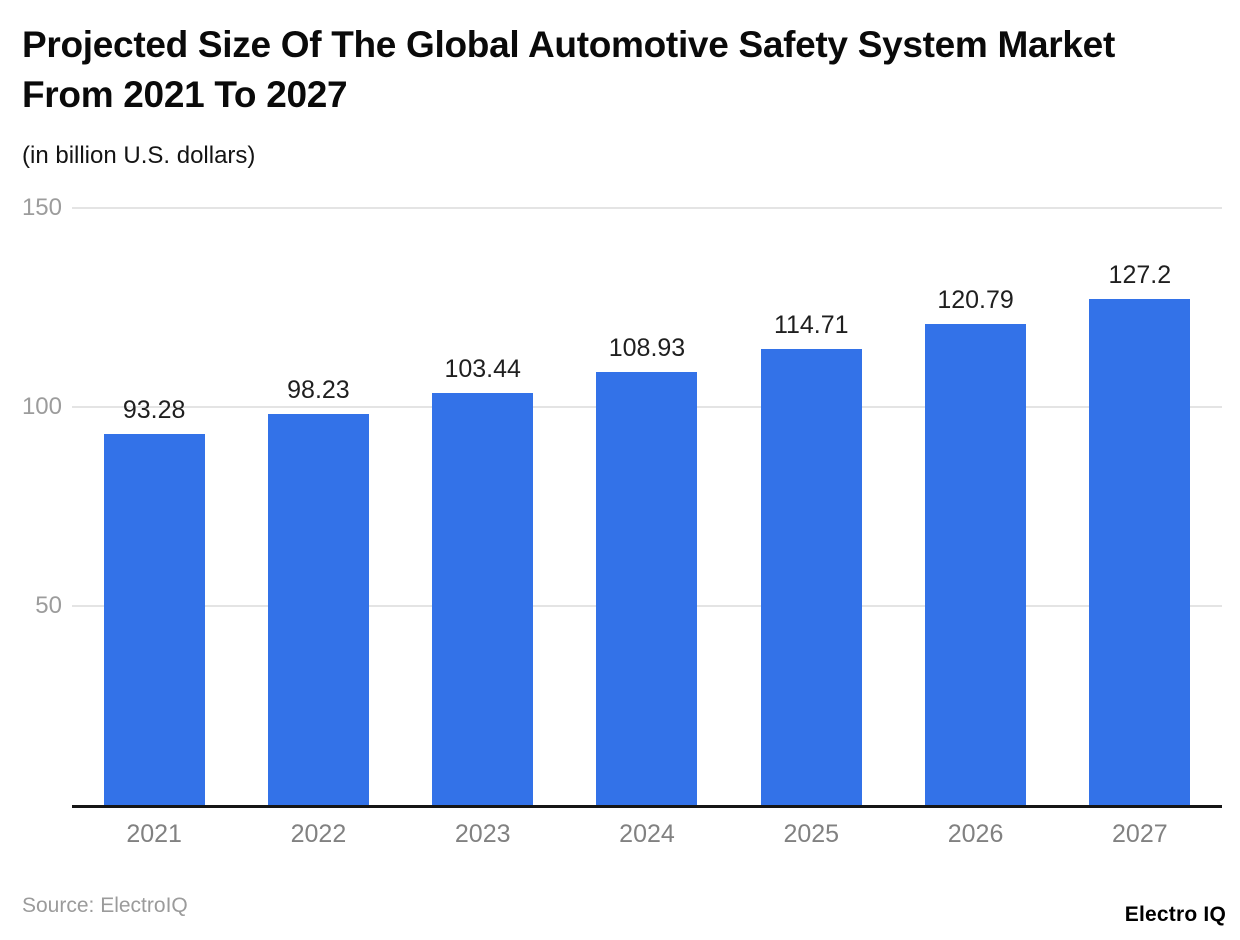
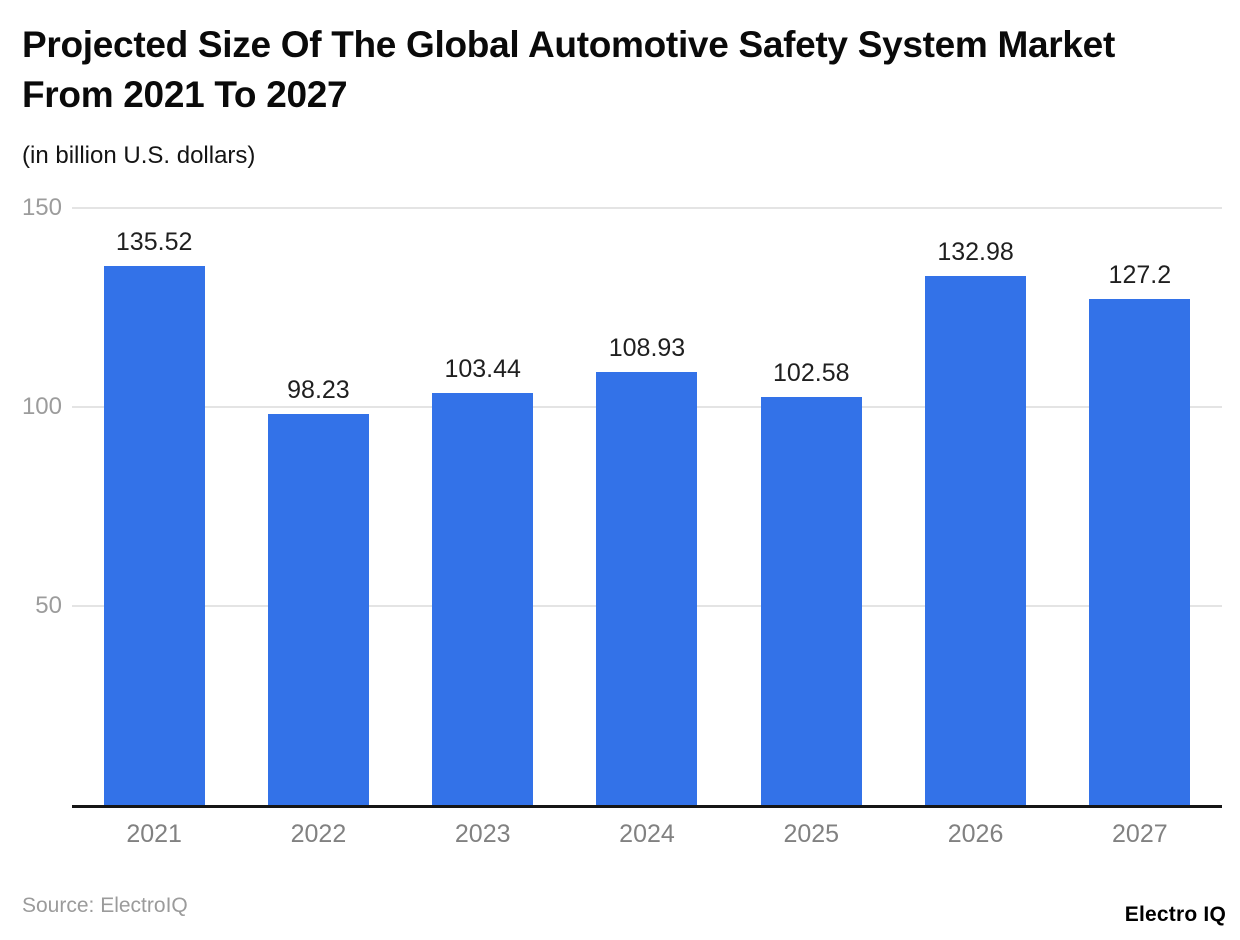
2021: 93.28 -> 135.52
2025: 114.71 -> 102.58
2026: 120.79 -> 132.98
